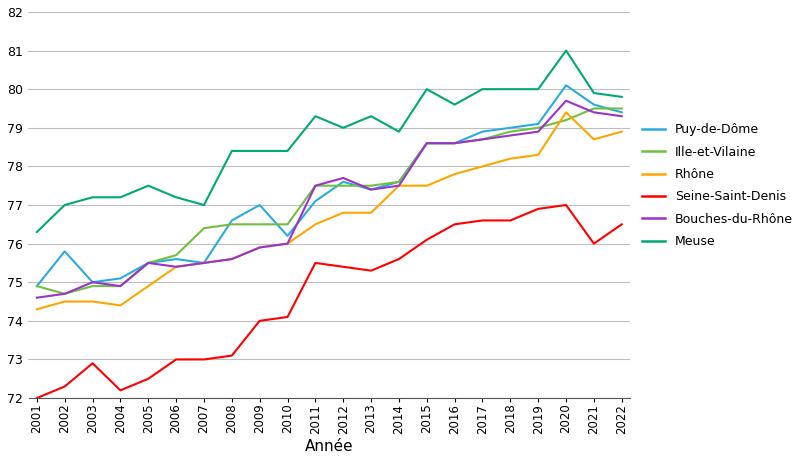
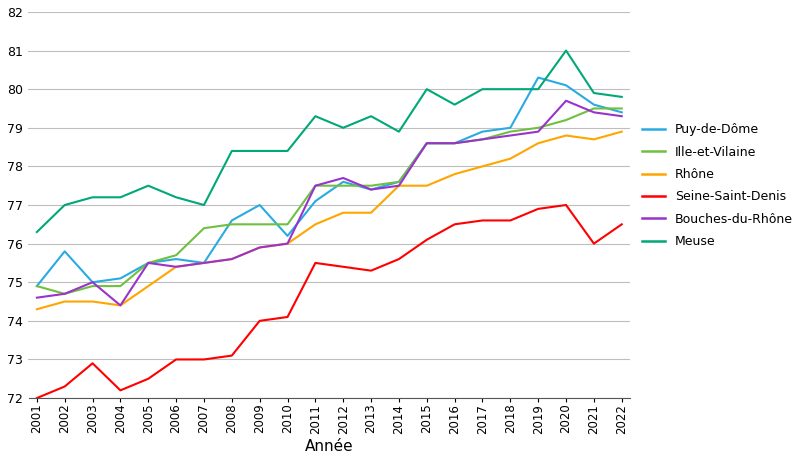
Bouches-du-Rhône/2004: 74.9 -> 74.4
Puy-de-Dôme/2019: 79.1 -> 80.3
Rhône/2019: 78.3 -> 78.6
Rhône/2020: 79.4 -> 78.8
